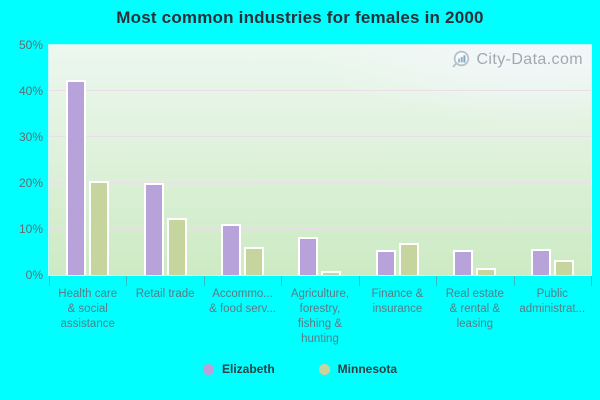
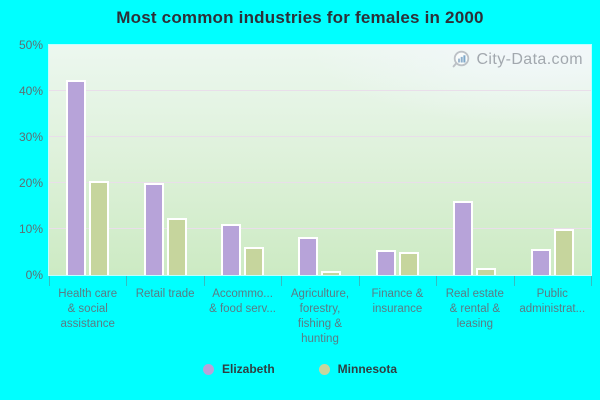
Minnesota/Finance & insurance: 7% -> 5%
Elizabeth/Real estate & rental & leasing: 6% -> 16%
Minnesota/Public administrat...: 3% -> 10%
